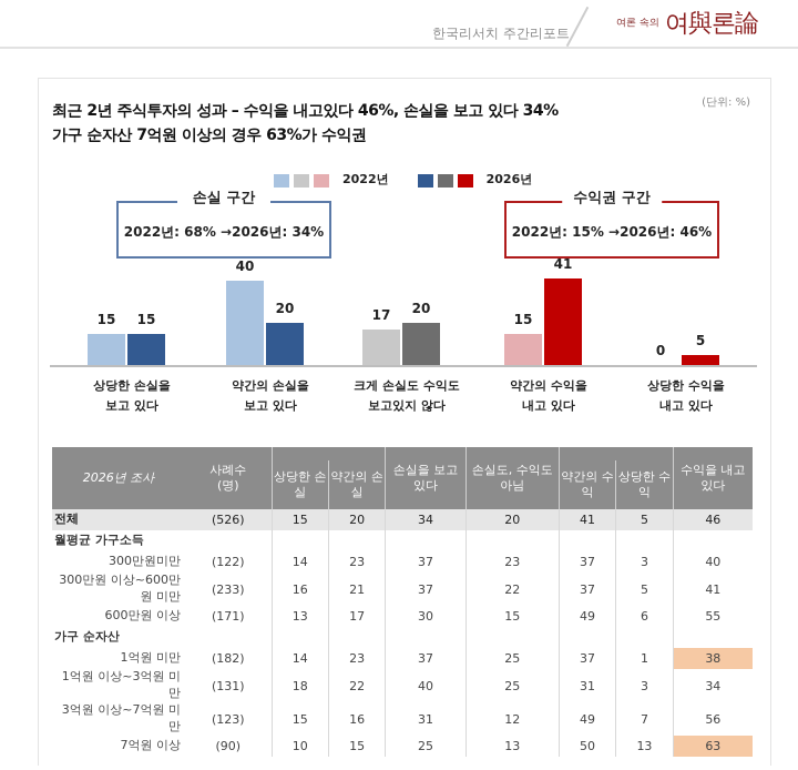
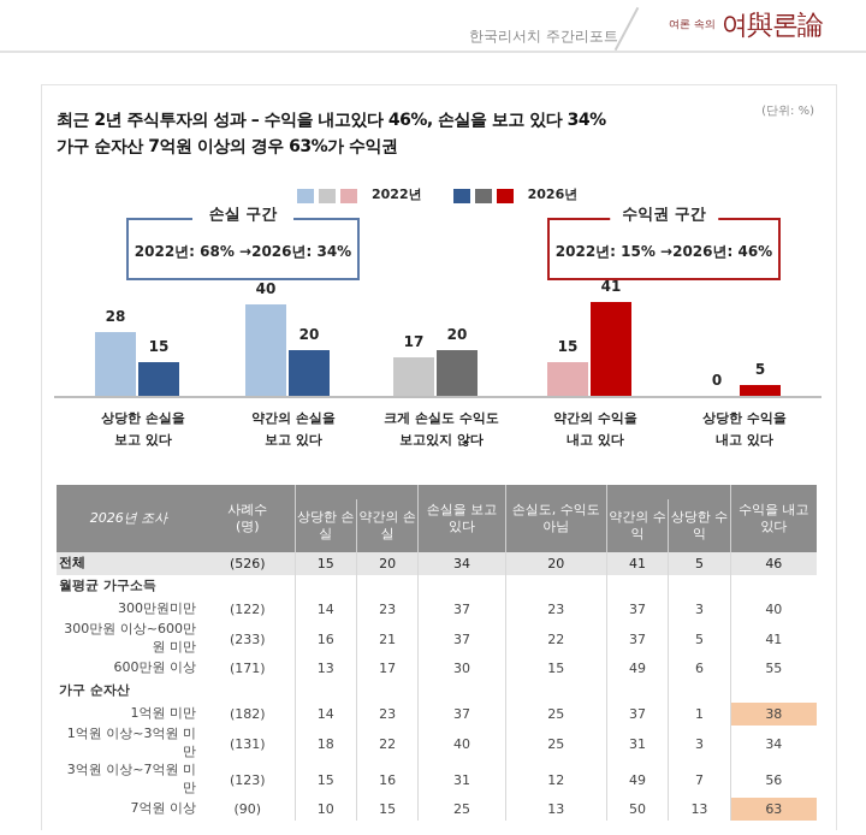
2022년/상당한 손실을 보고 있다: 15 -> 28
